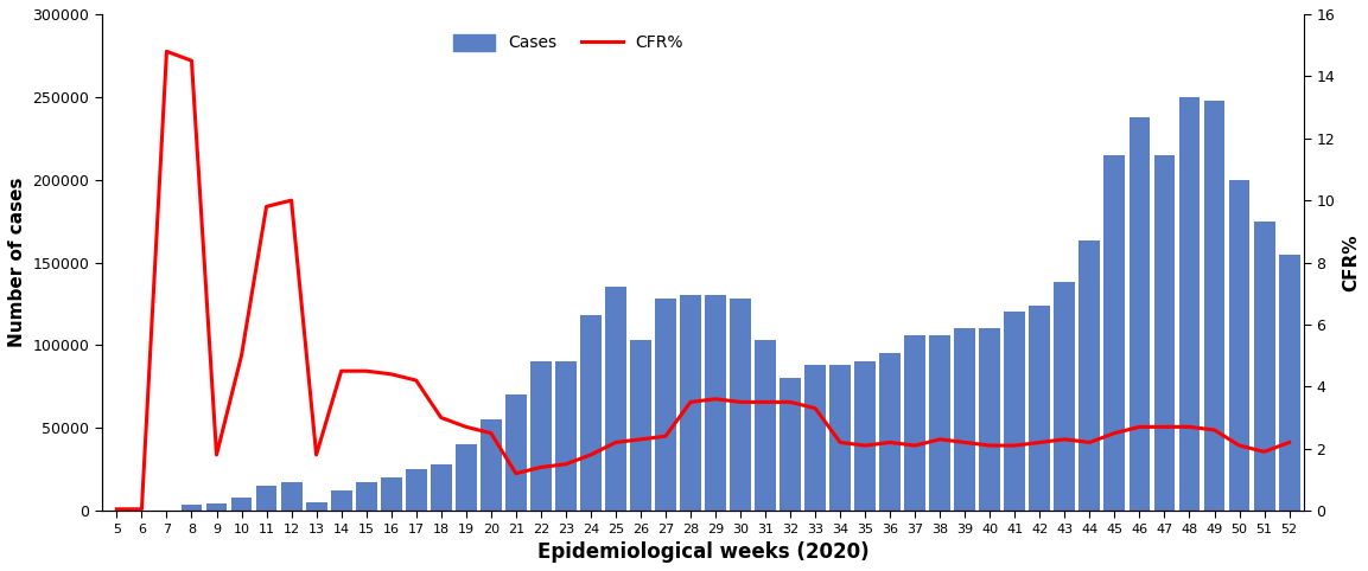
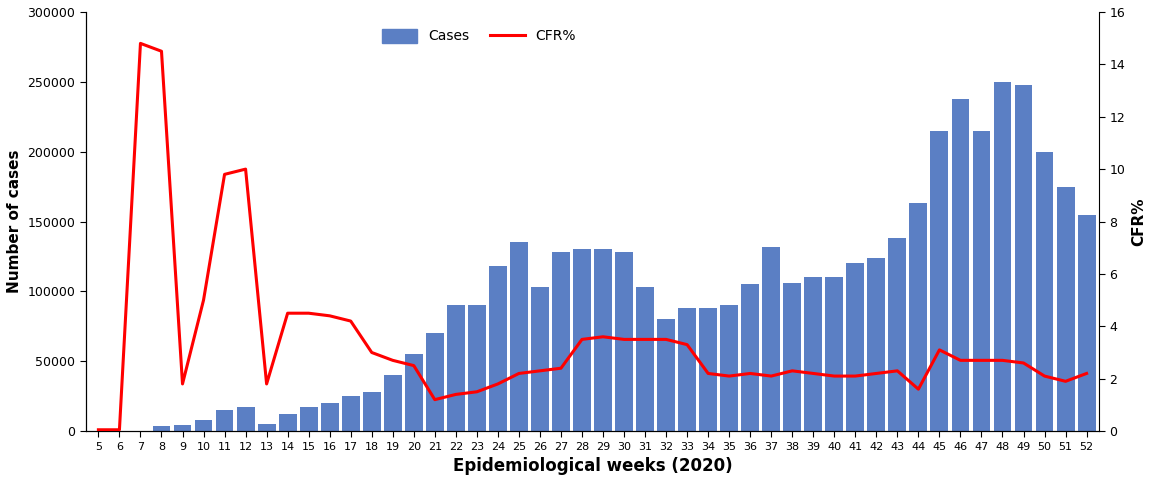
Cases/36: 95000 -> 105000
Cases/37: 106000 -> 132000
CFR%/44: 2.20 -> 1.60
CFR%/45: 2.50 -> 3.10
